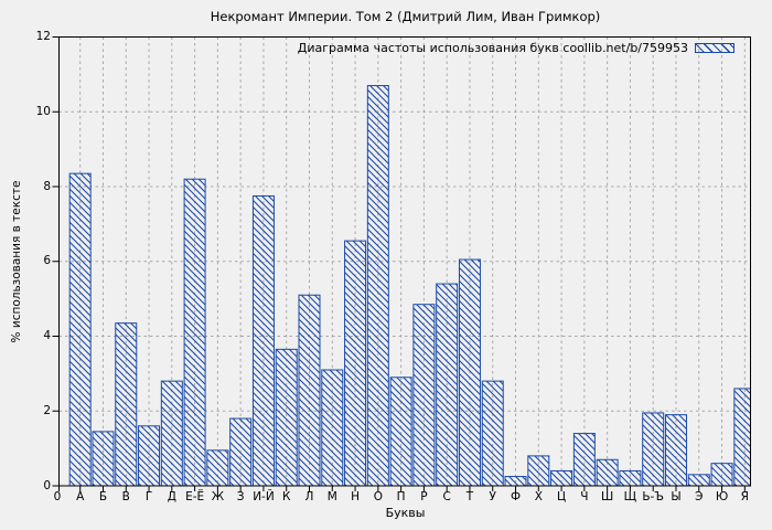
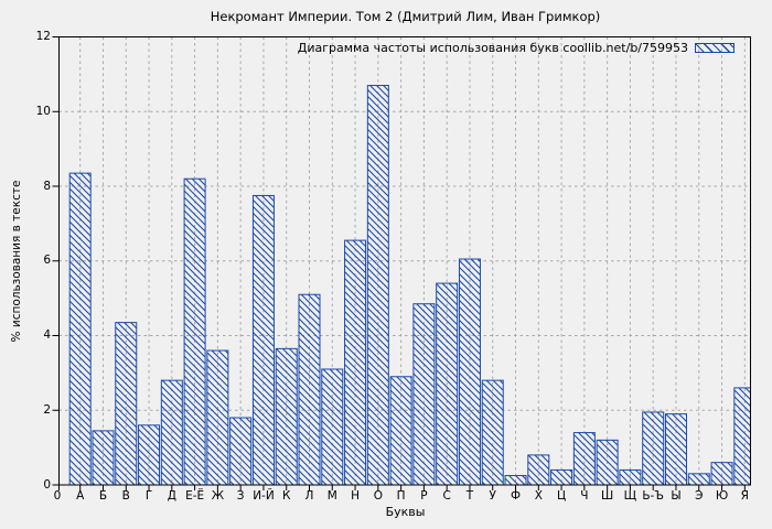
Ж: 0.9 -> 3.6
Ш: 0.7 -> 1.2
